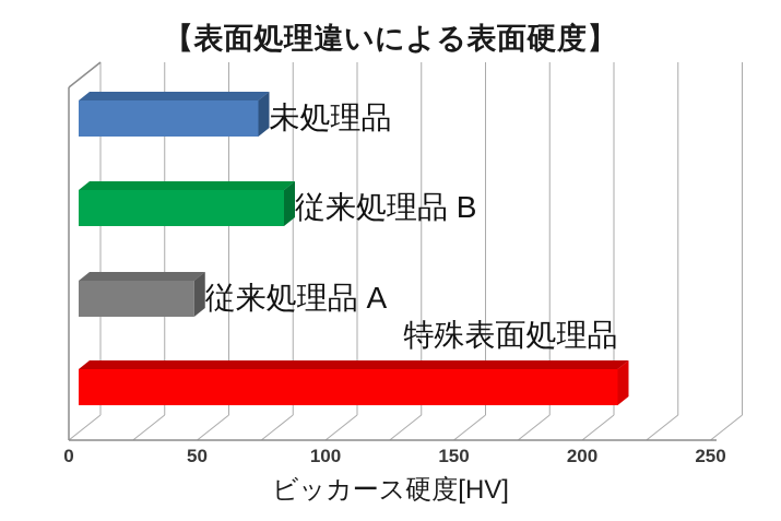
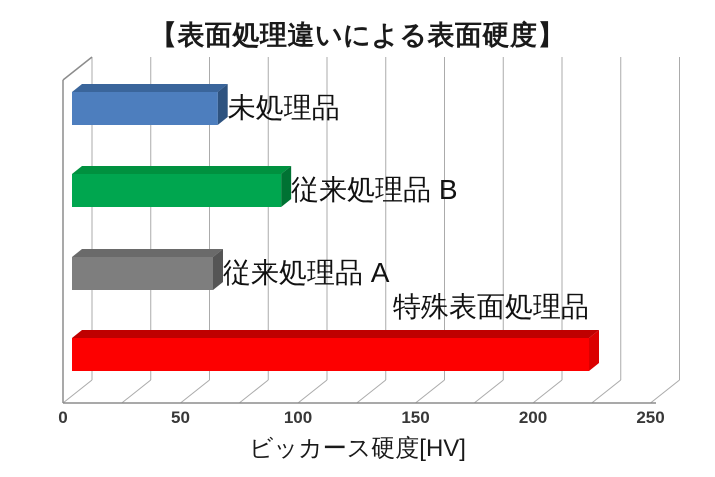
未処理品: 70 -> 62
従来処理品 B: 80 -> 89
従来処理品 A: 45 -> 60
特殊表面処理品: 210 -> 220
